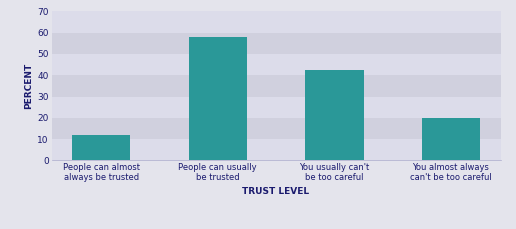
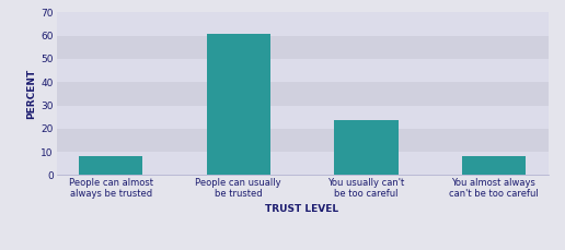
People can almost always be trusted: 12.0 -> 8.0
People can usually be trusted: 58.0 -> 61.0
You usually can't be too careful: 42.5 -> 23.5
You almost always can't be too careful: 20.0 -> 8.0
